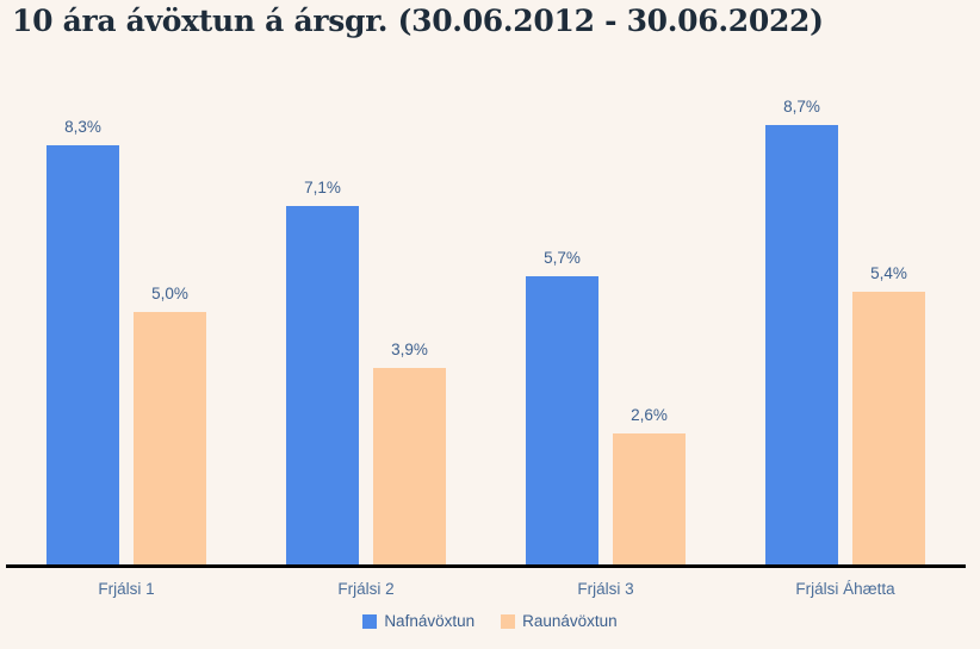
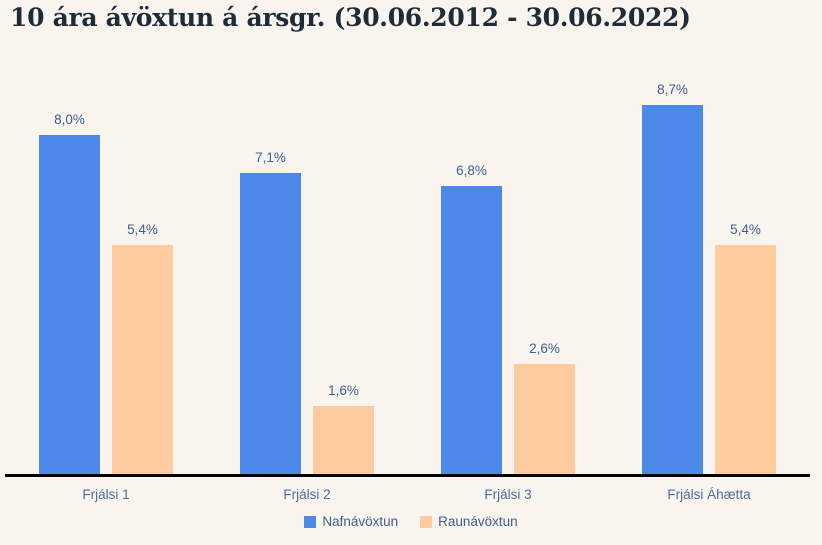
Nafnávöxtun/Frjálsi 1: 8,3% -> 8,0%
Raunávöxtun/Frjálsi 1: 5,0% -> 5,4%
Raunávöxtun/Frjálsi 2: 3,9% -> 1,6%
Nafnávöxtun/Frjálsi 3: 5,7% -> 6,8%
